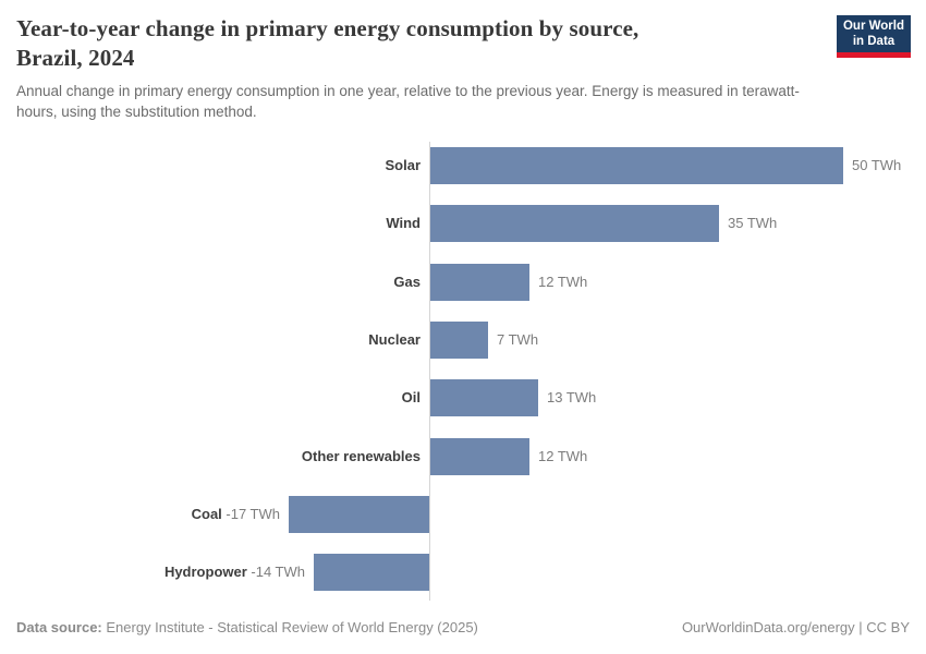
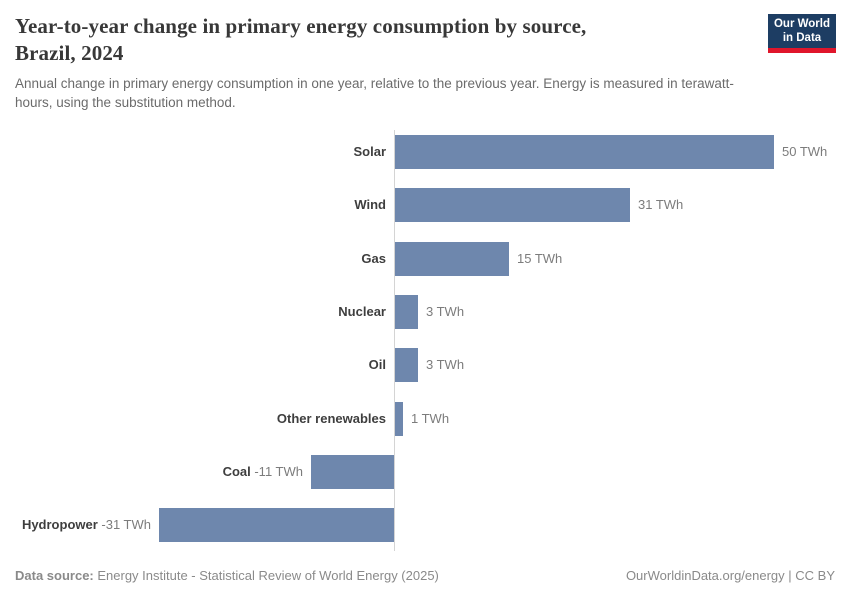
Wind: 35 -> 31
Gas: 12 -> 15
Nuclear: 7 -> 3
Oil: 13 -> 3
Other renewables: 12 -> 1
Coal: -17 -> -11
Hydropower: -14 -> -31
